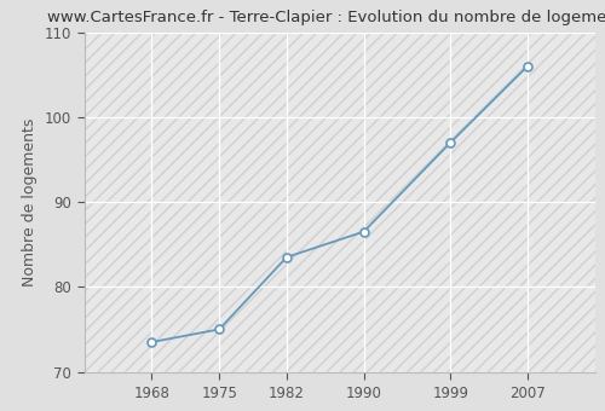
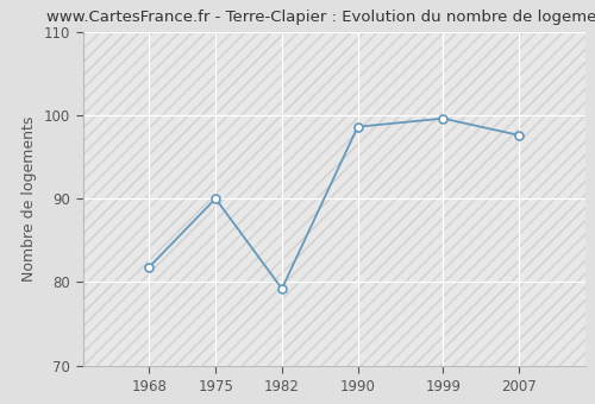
1968: 73.5 -> 81.8
1975: 75.0 -> 90.0
1982: 83.5 -> 79.2
1990: 86.5 -> 98.6
1999: 97.0 -> 99.6
2007: 106.0 -> 97.6
